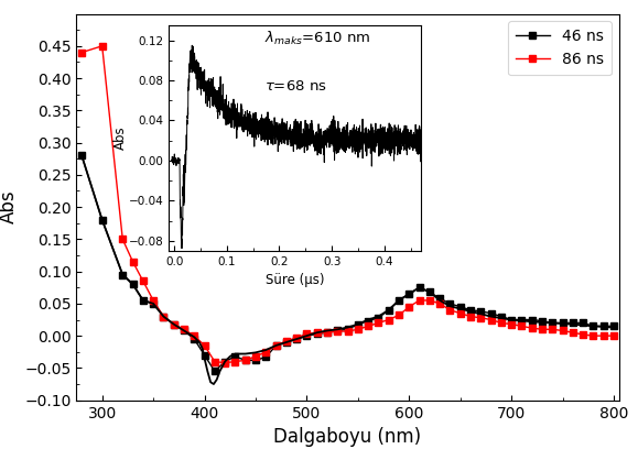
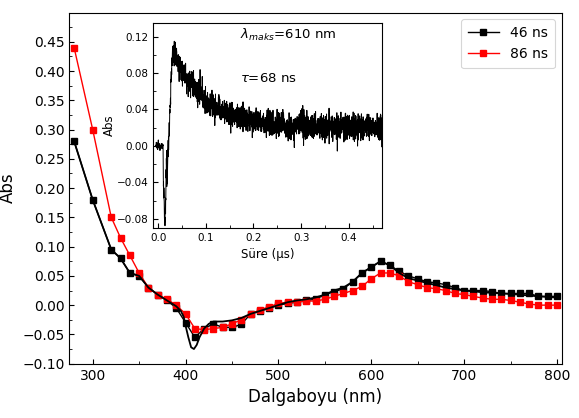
86 ns/300: 0.450 -> 0.300
